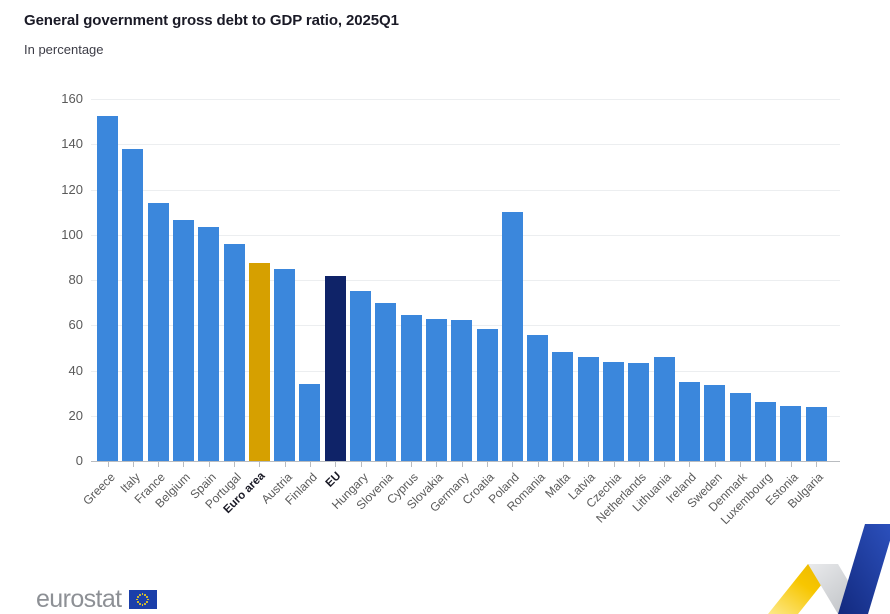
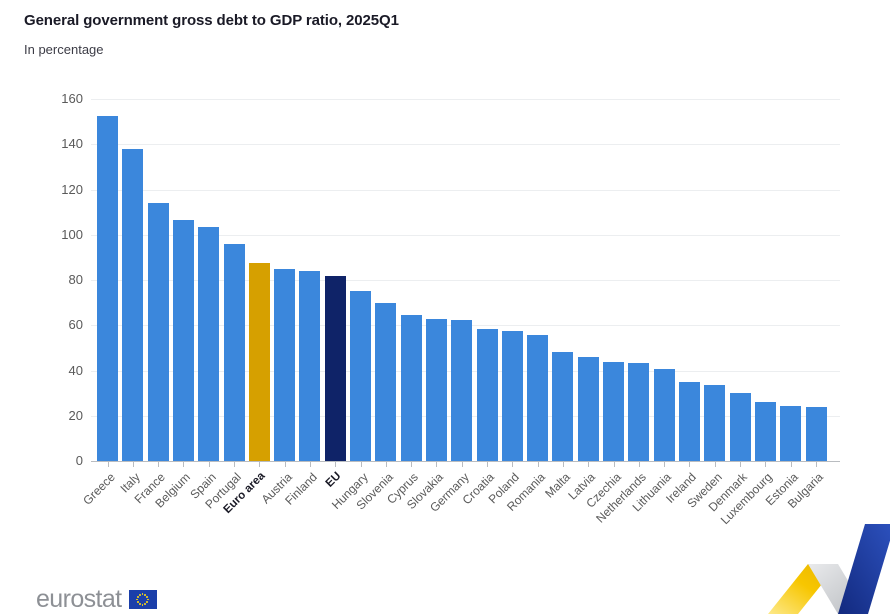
Finland: 34 -> 84
Poland: 110 -> 57
Lithuania: 46 -> 41
